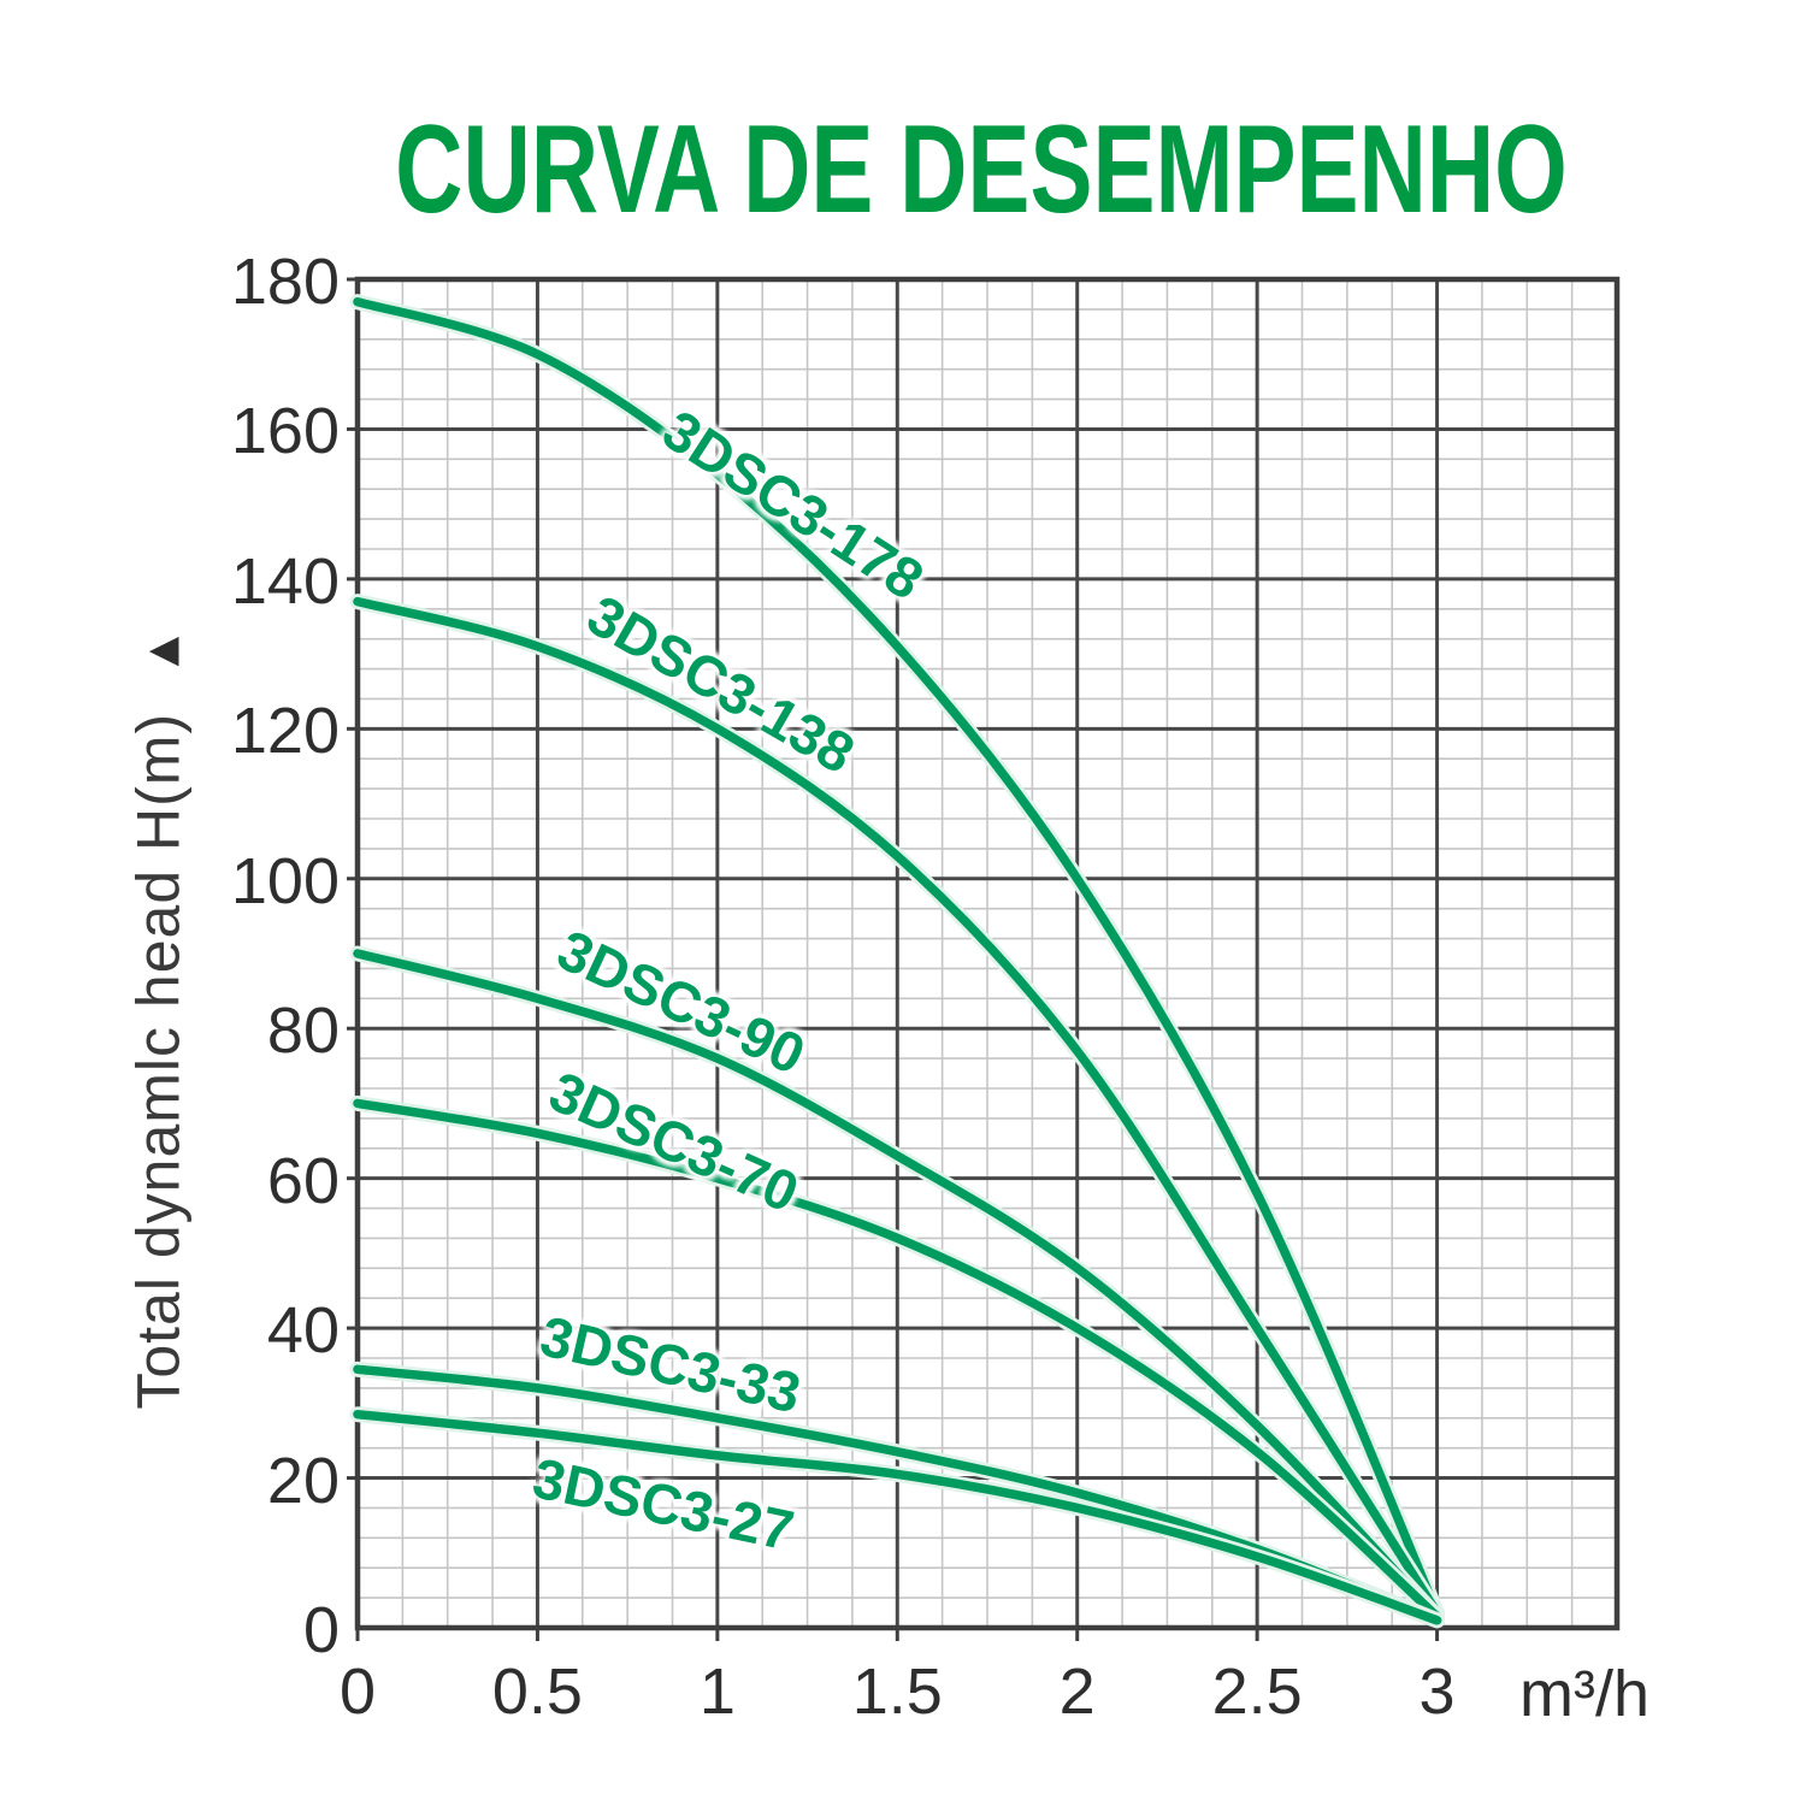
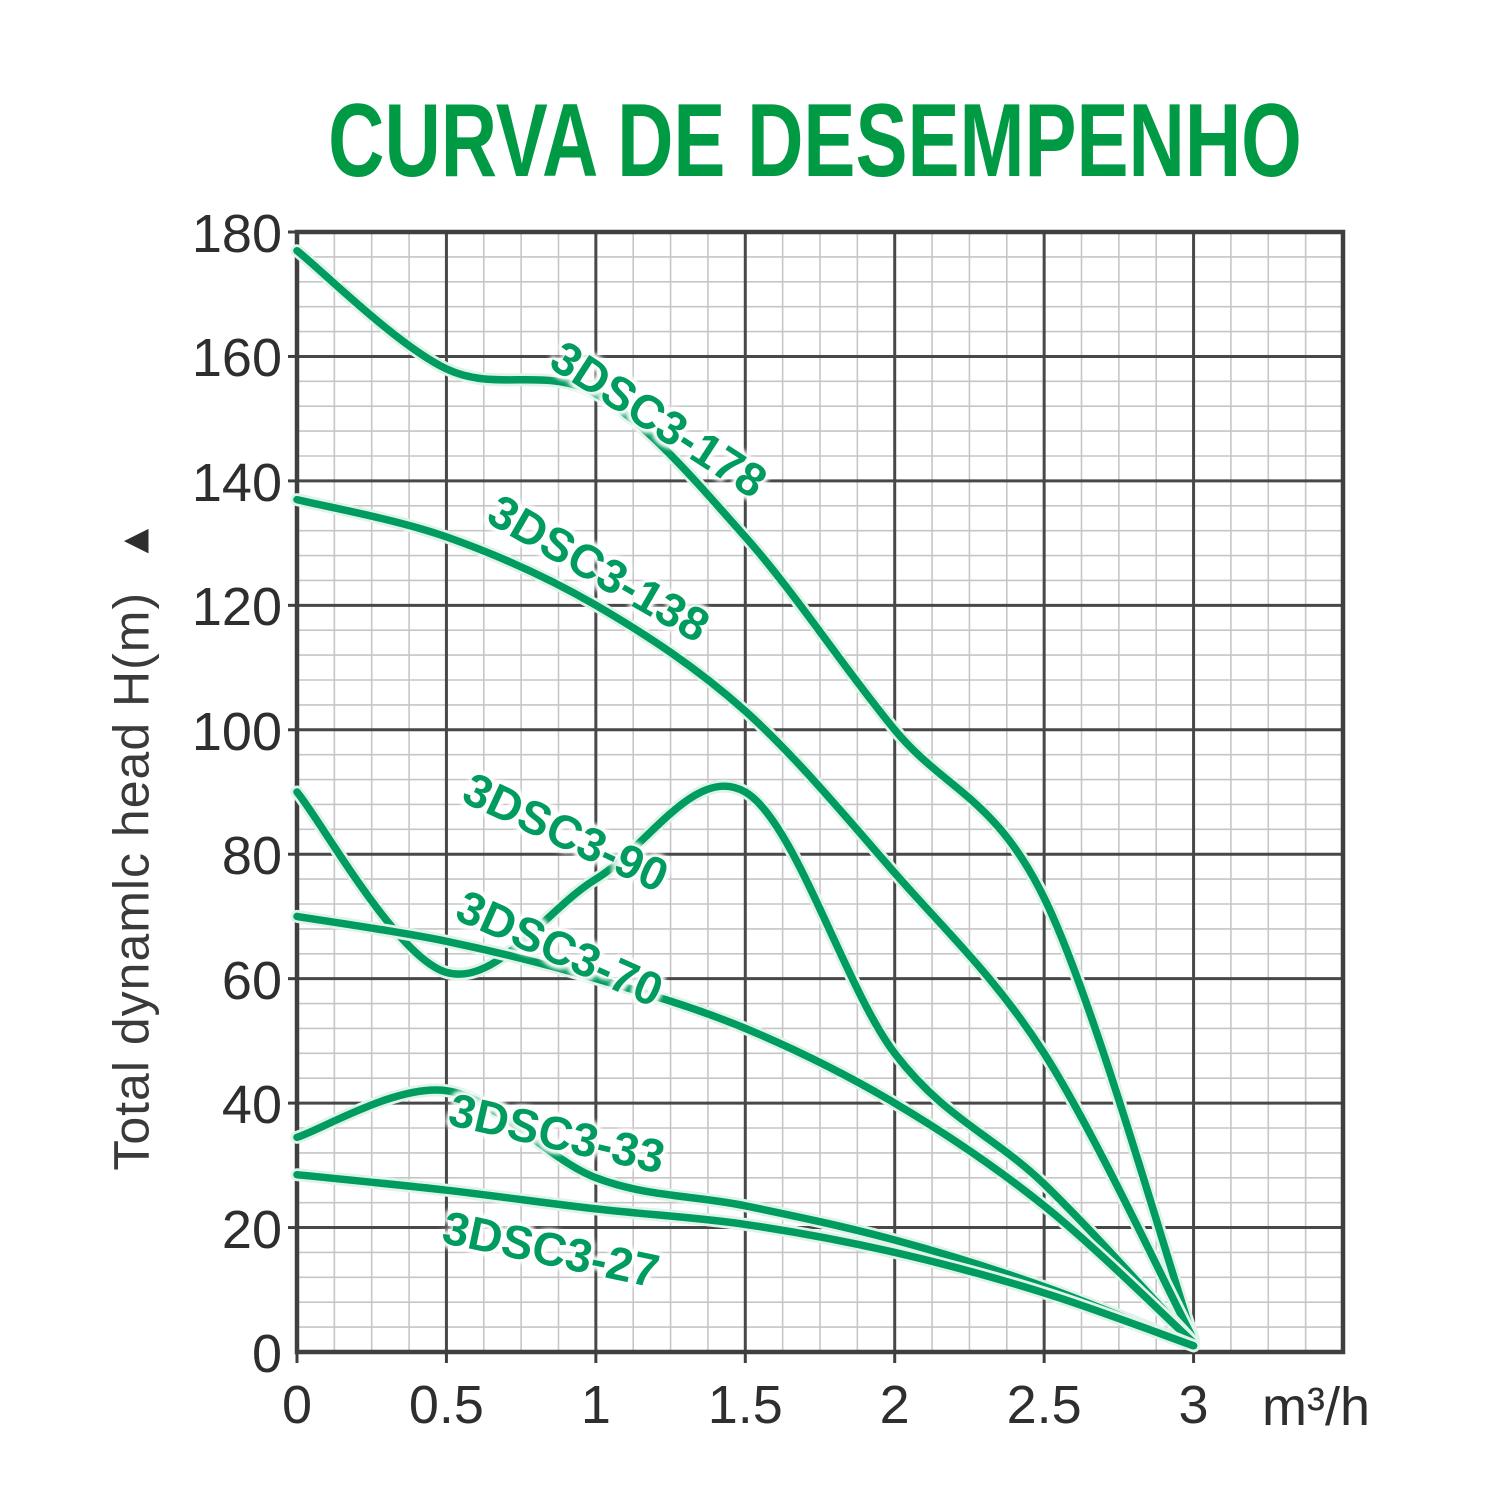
3DSC3-178/0.5: 170 -> 158
3DSC3-90/0.5: 84 -> 61
3DSC3-33/0.5: 32 -> 42
3DSC3-90/1.5: 63 -> 90
3DSC3-178/2.5: 58 -> 73
3DSC3-138/2.5: 40 -> 48
